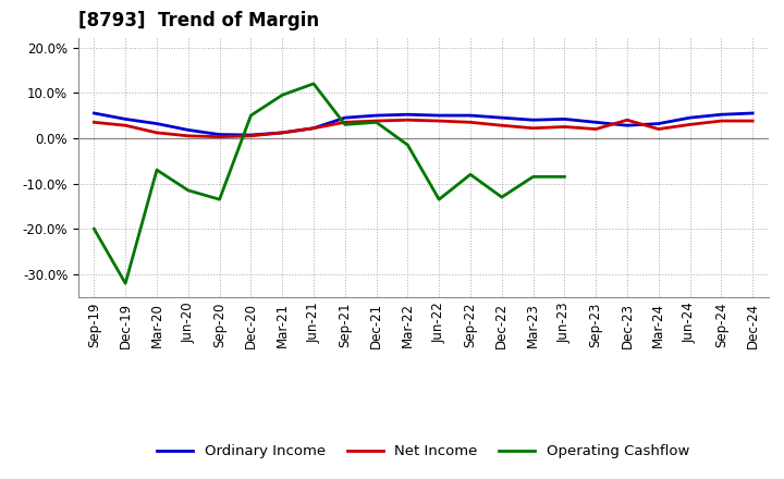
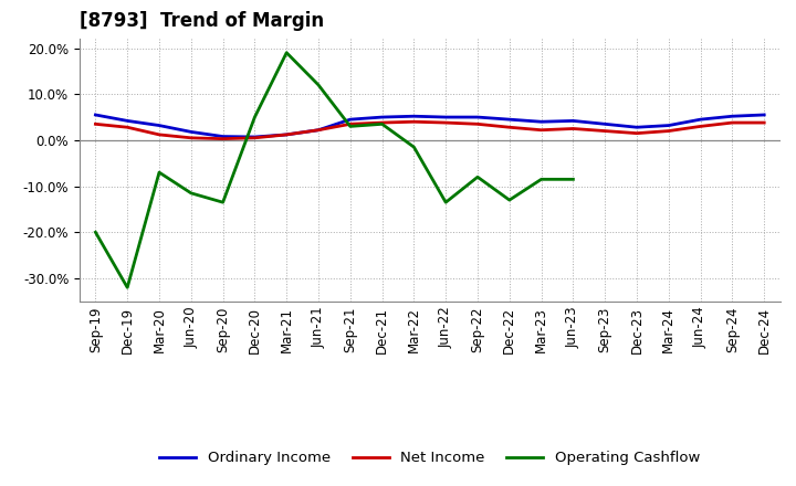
Operating Cashflow/Mar-21: 9.5% -> 19.0%
Net Income/Dec-23: 4.0% -> 1.5%
